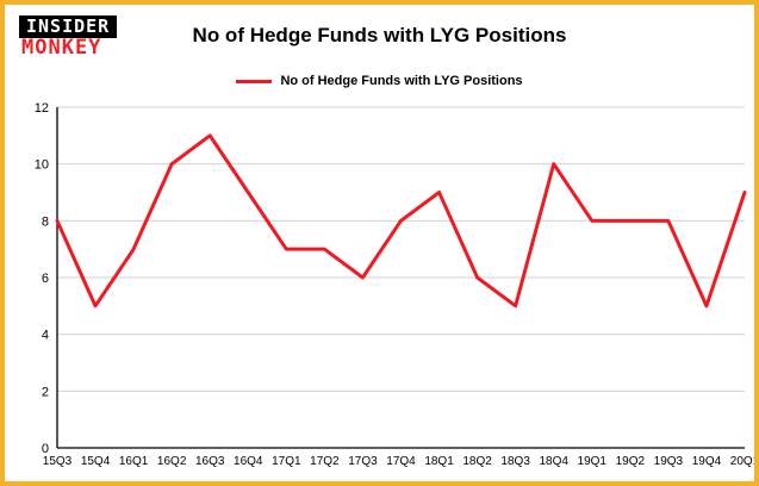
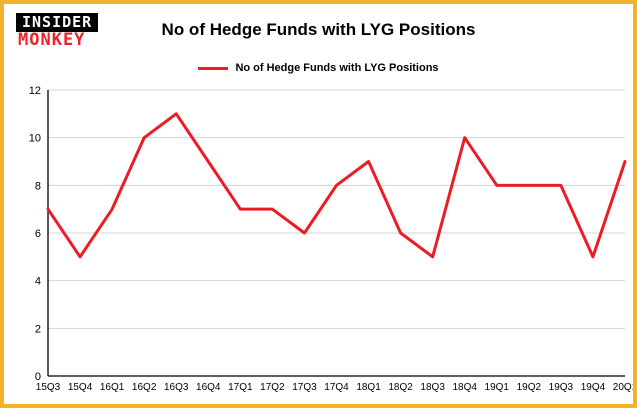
15Q3: 8 -> 7
